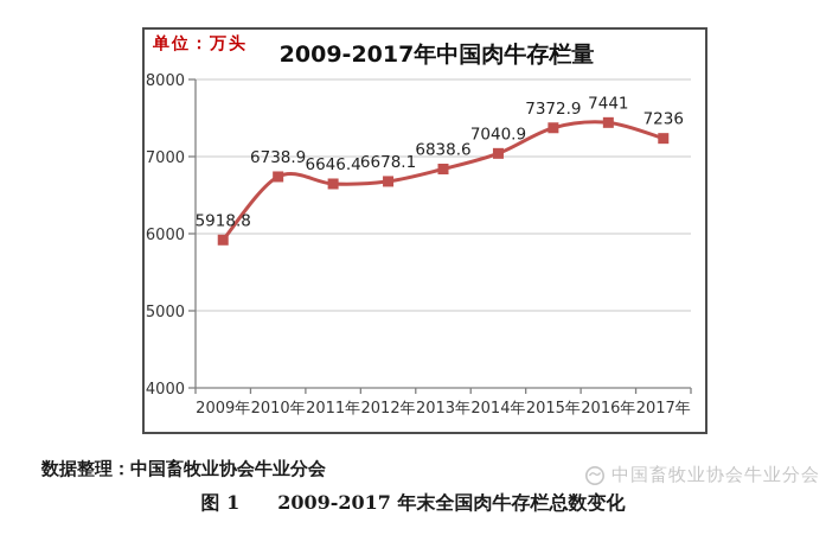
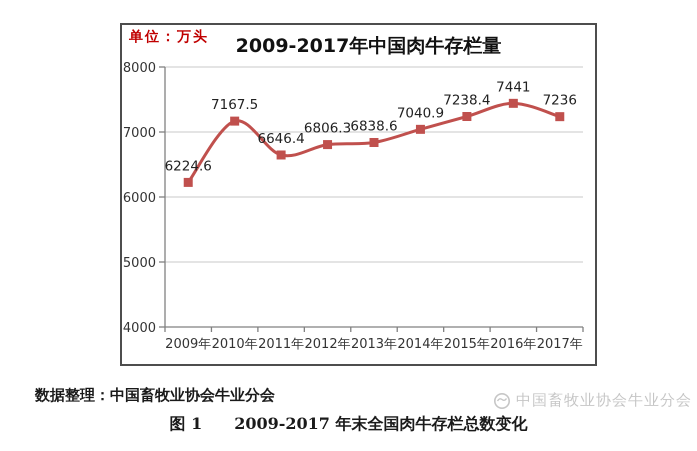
2009年: 5918.8 -> 6224.6
2010年: 6738.9 -> 7167.5
2012年: 6678.1 -> 6806.3
2015年: 7372.9 -> 7238.4
